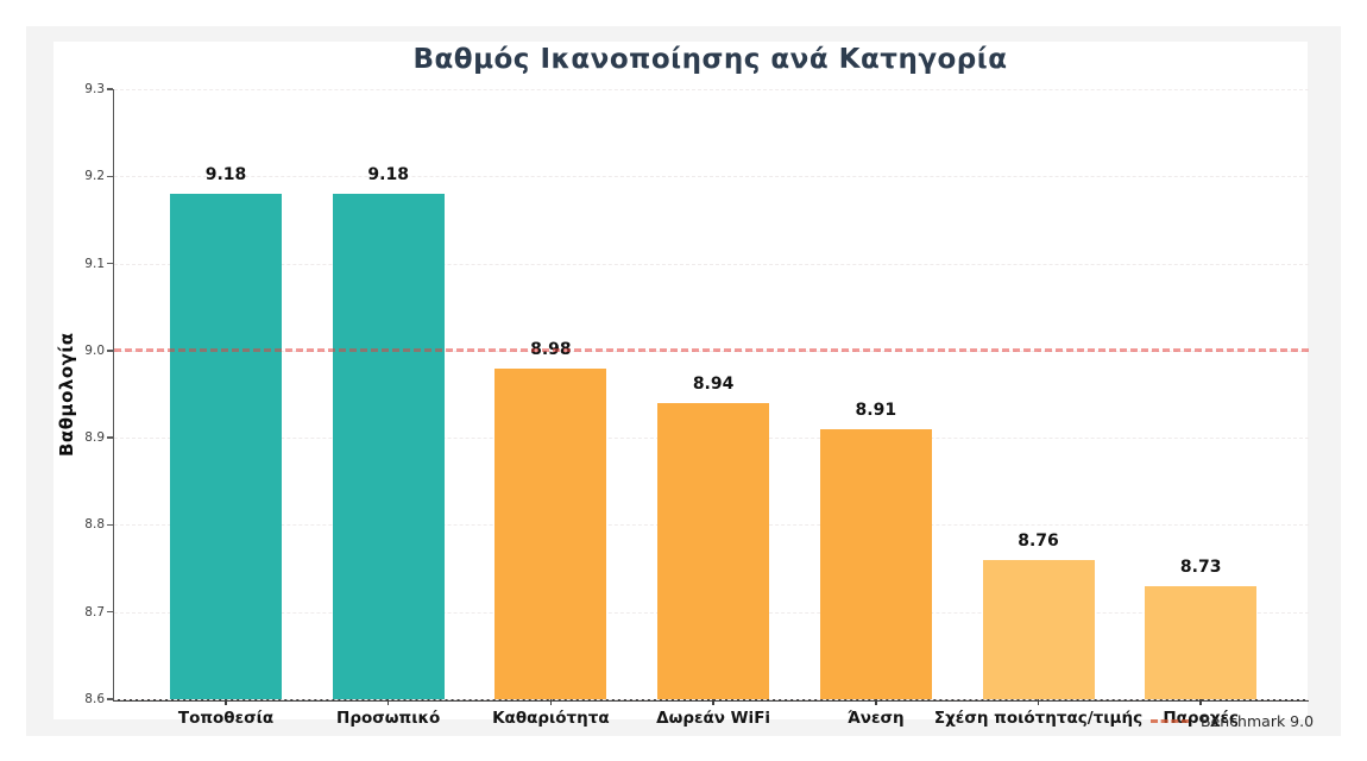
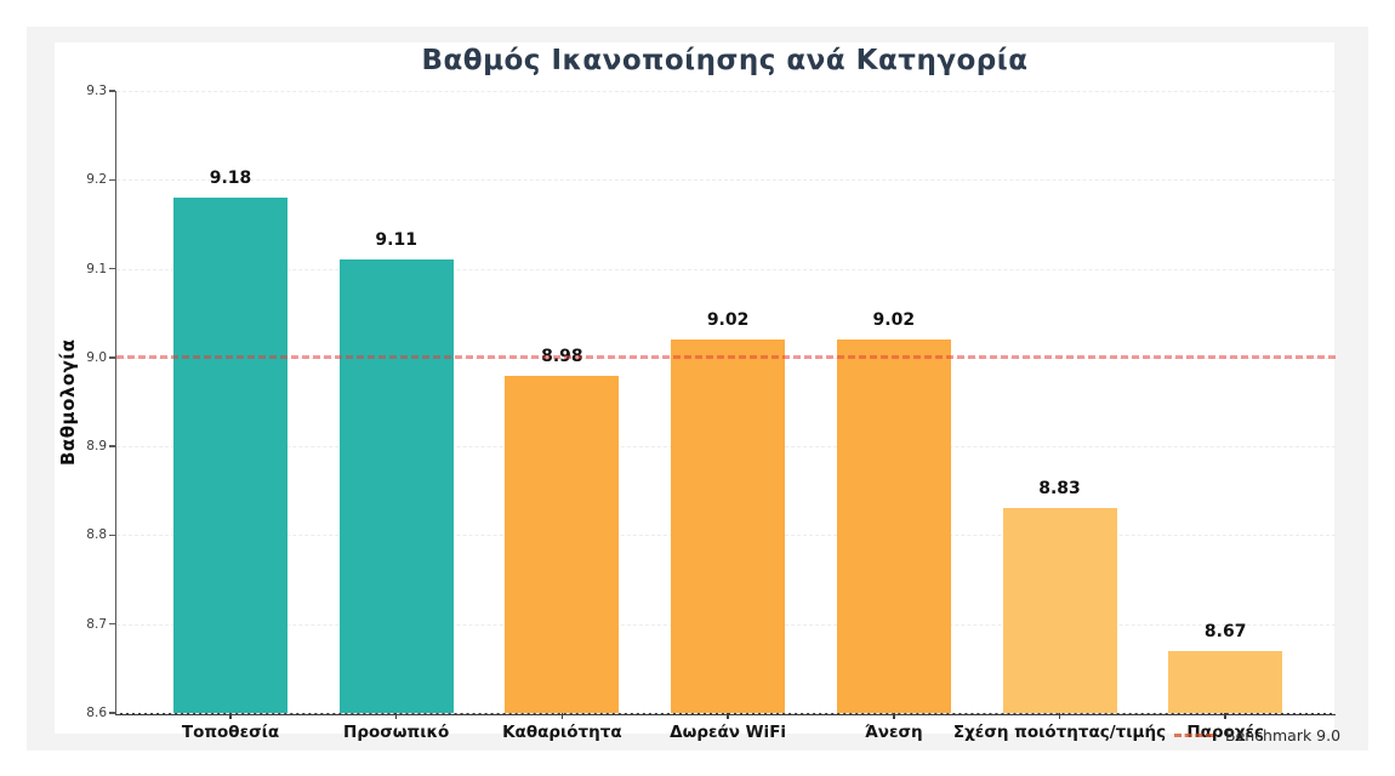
Προσωπικό: 9.18 -> 9.11
Δωρεάν WiFi: 8.94 -> 9.02
Άνεση: 8.91 -> 9.02
Σχέση ποιότητας/τιμής: 8.76 -> 8.83
Παροχές: 8.73 -> 8.67
